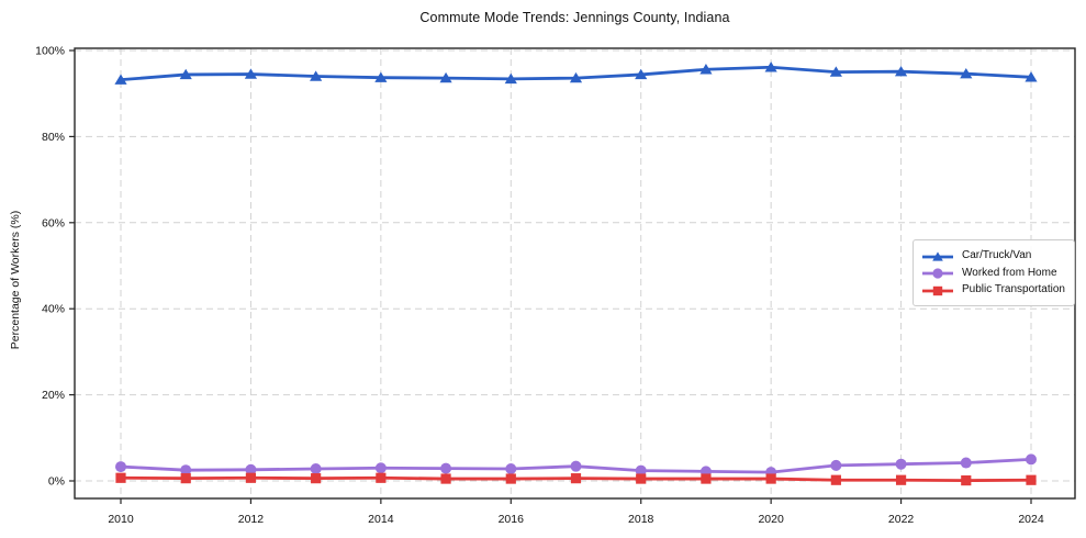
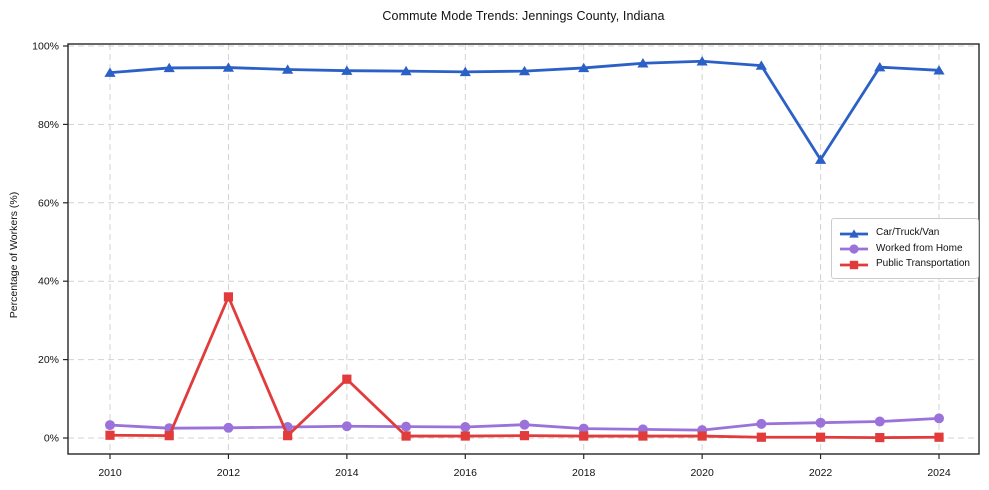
Public Transportation/2012: 1% -> 36%
Public Transportation/2014: 1% -> 15%
Car/Truck/Van/2022: 95% -> 71%
